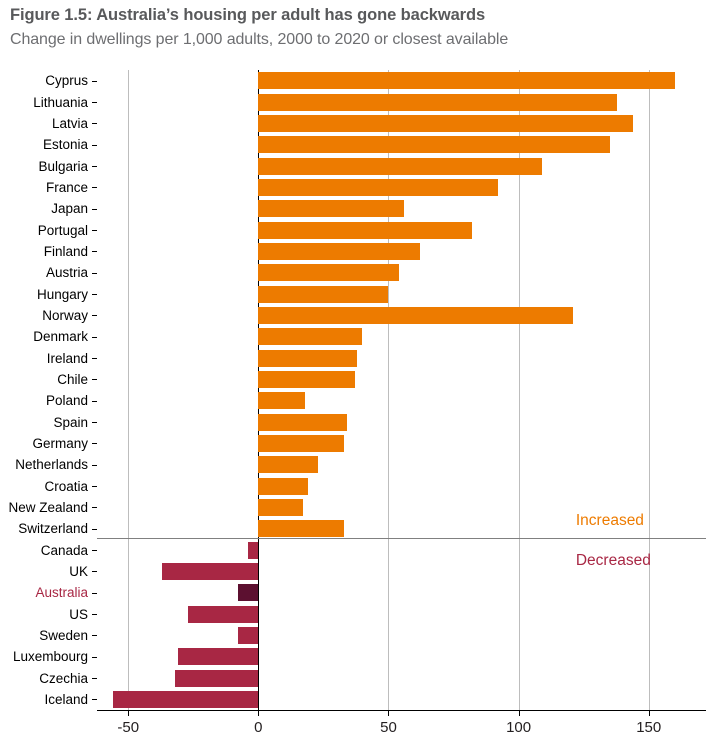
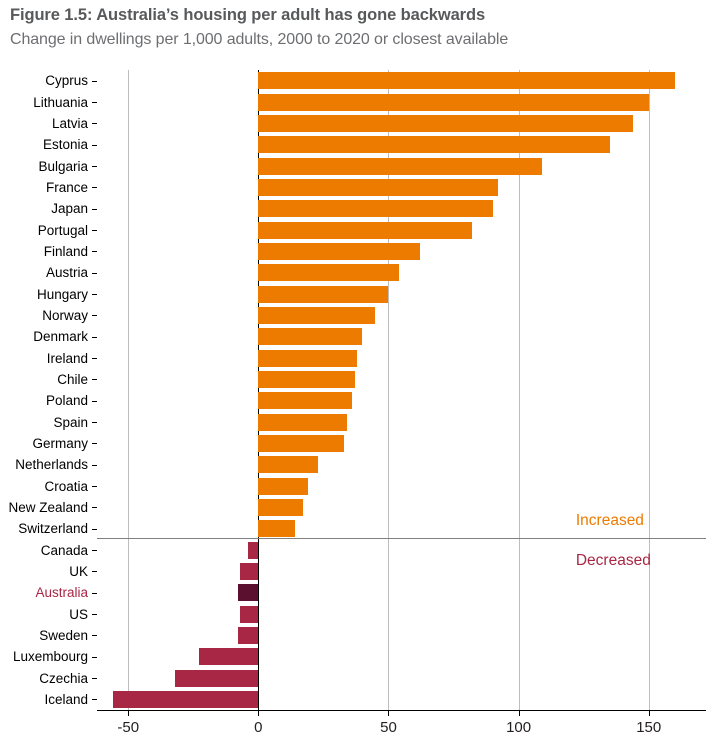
Lithuania: 138 -> 150
Japan: 56 -> 90
Norway: 121 -> 45
Poland: 18 -> 36
Switzerland: 33 -> 14
UK: -37 -> -7
US: -27 -> -7
Luxembourg: -31 -> -23
